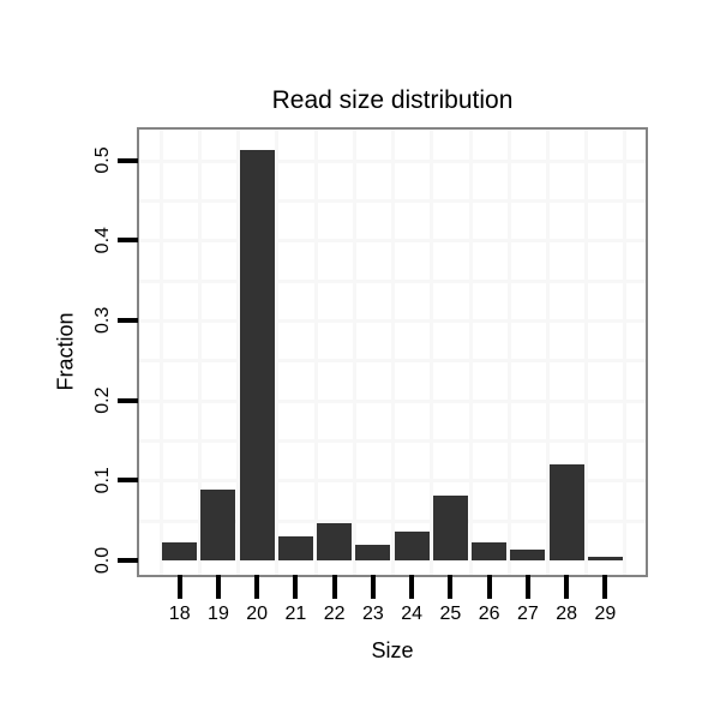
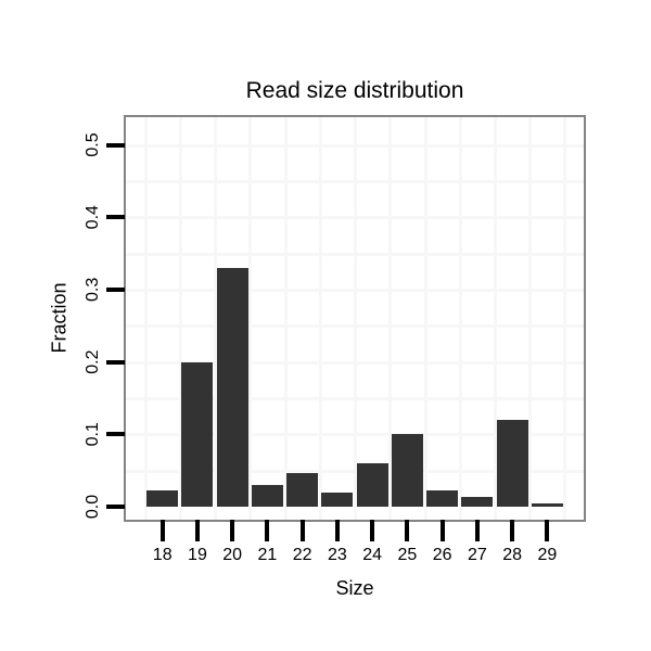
19: 0.09 -> 0.20
20: 0.51 -> 0.33
24: 0.04 -> 0.06
25: 0.08 -> 0.10
